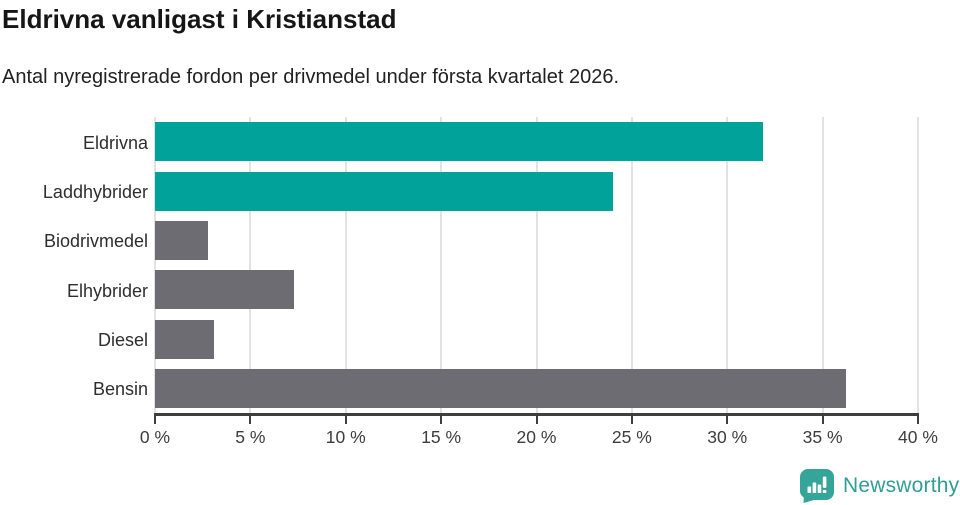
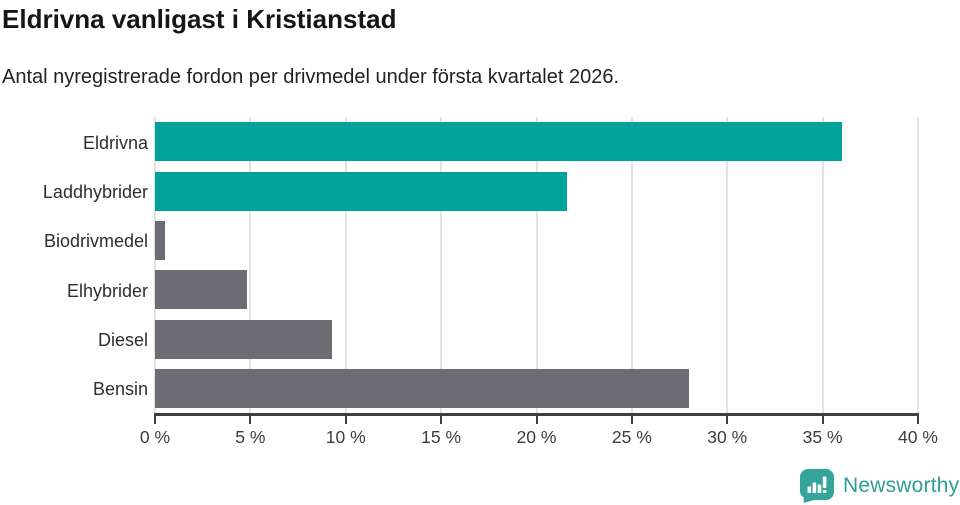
Eldrivna: 31.9% -> 36.0%
Laddhybrider: 24.0% -> 21.6%
Biodrivmedel: 2.8% -> 0.5%
Elhybrider: 7.3% -> 4.8%
Diesel: 3.1% -> 9.3%
Bensin: 36.2% -> 28.0%
